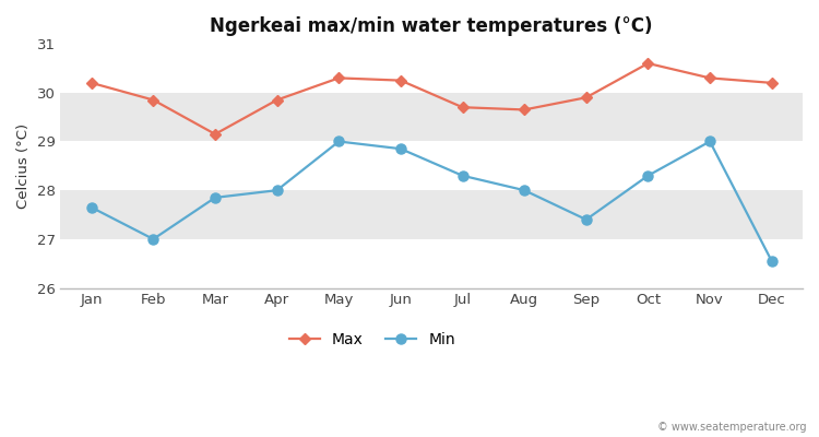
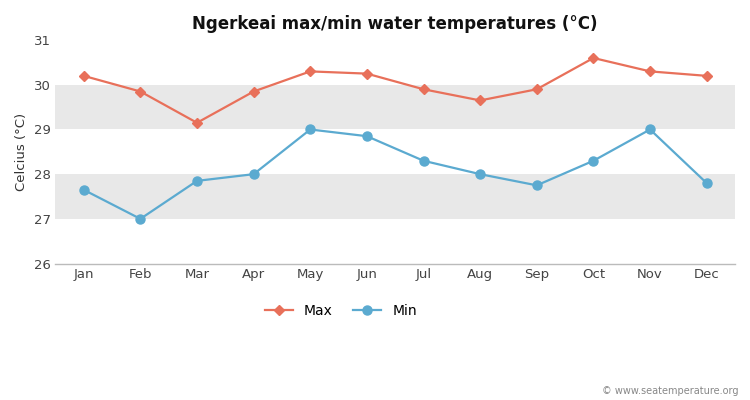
Max/Jul: 29.70 -> 29.90
Min/Sep: 27.40 -> 27.75
Min/Dec: 26.55 -> 27.80
